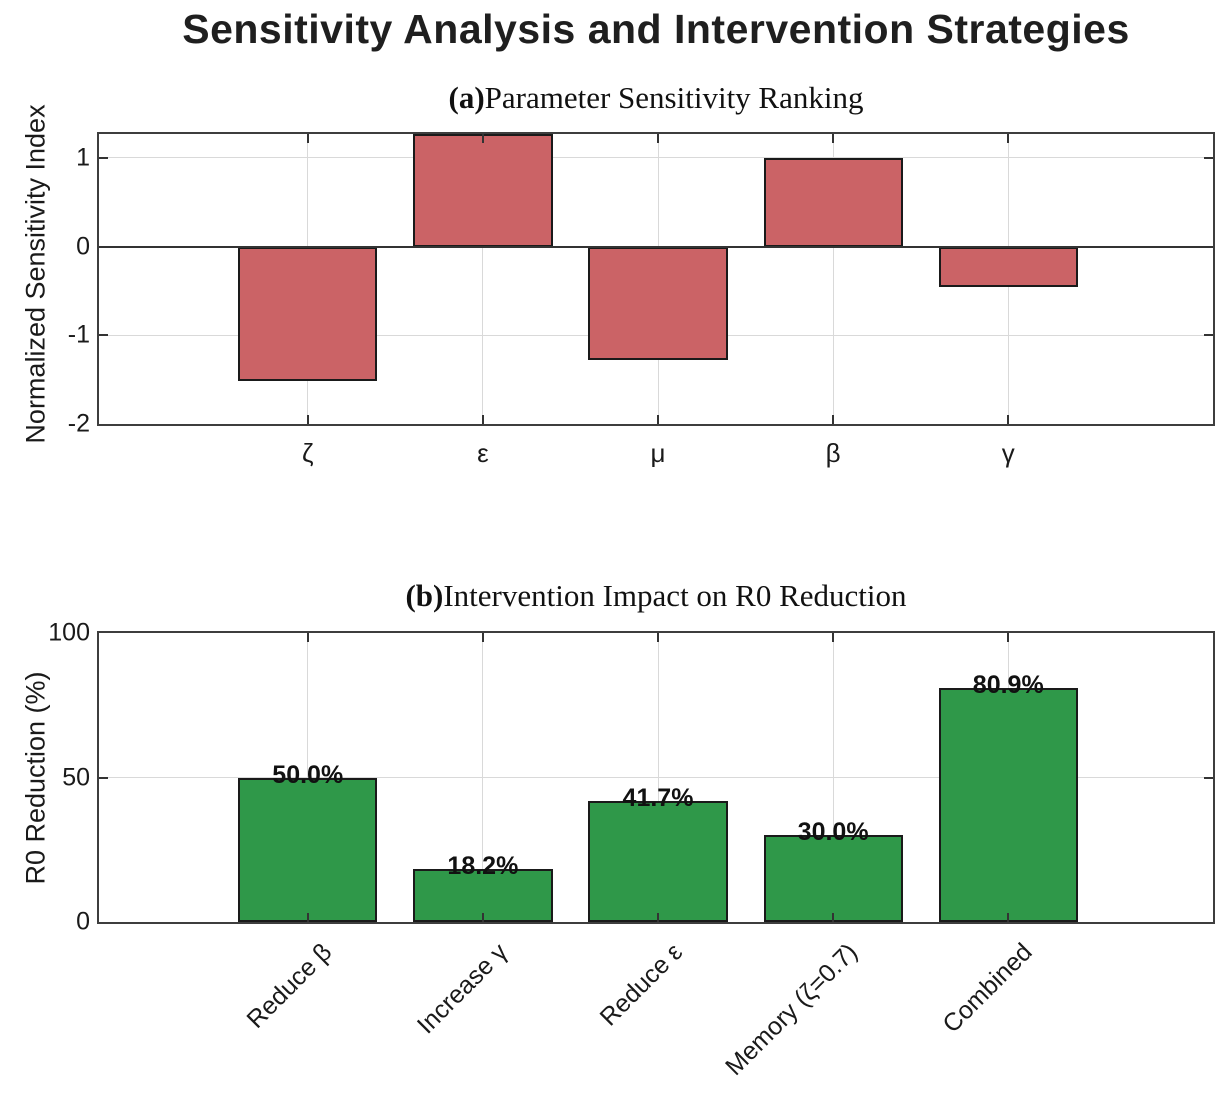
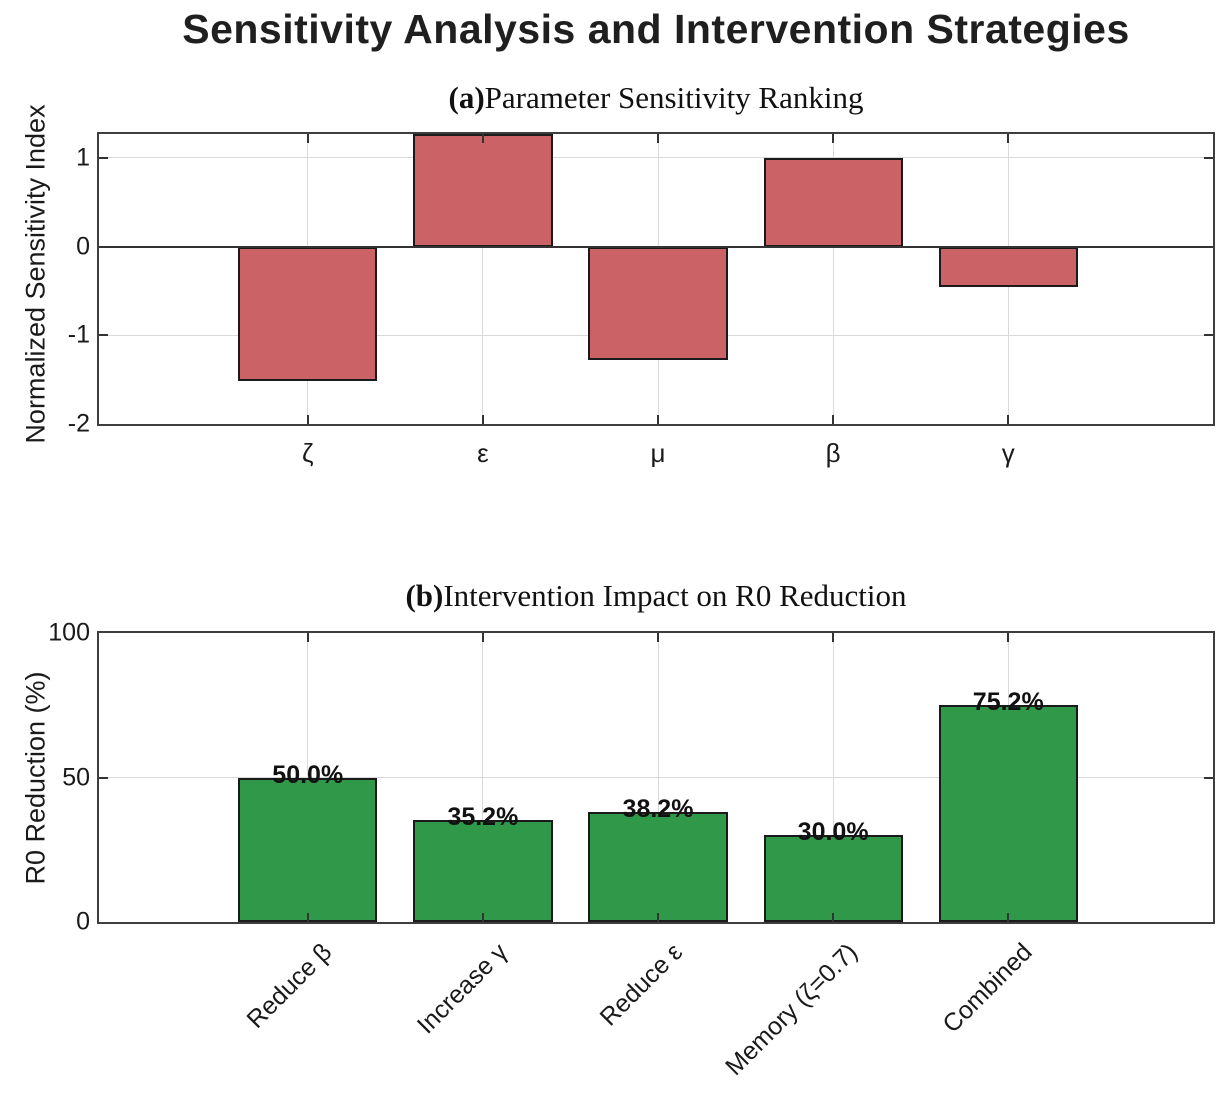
Intervention Impact on R0 Reduction/Increase γ: 18.2% -> 35.2%
Intervention Impact on R0 Reduction/Reduce ε: 41.7% -> 38.2%
Intervention Impact on R0 Reduction/Combined: 80.9% -> 75.2%
